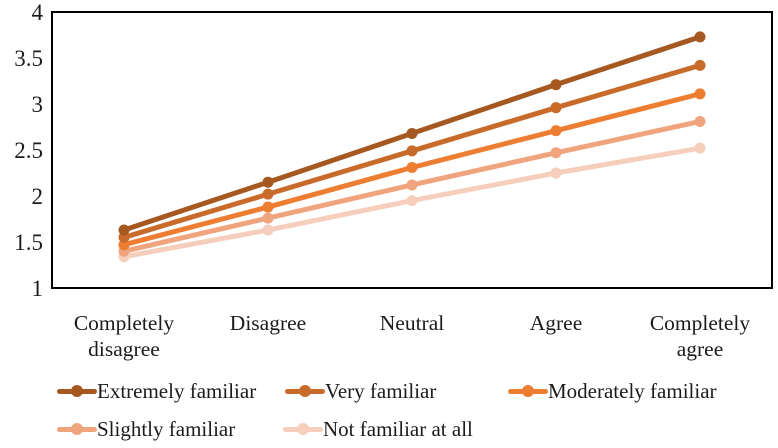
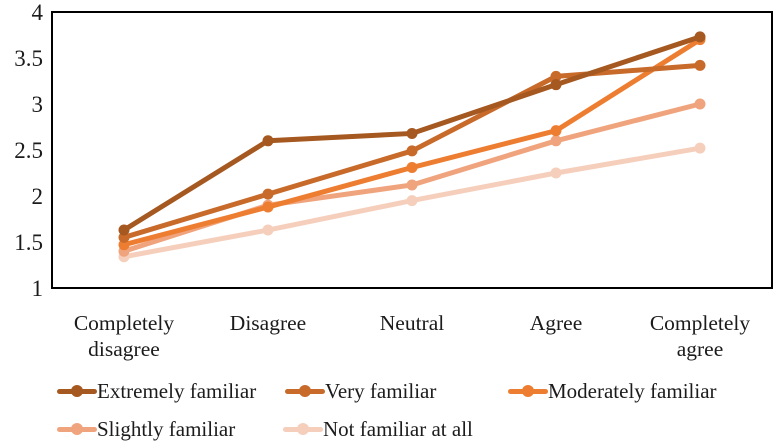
Extremely familiar/Disagree: 2.1 -> 2.6
Slightly familiar/Disagree: 1.8 -> 1.9
Very familiar/Agree: 3.0 -> 3.3
Slightly familiar/Agree: 2.5 -> 2.6
Moderately familiar/Completely agree: 3.1 -> 3.7
Slightly familiar/Completely agree: 2.8 -> 3.0
